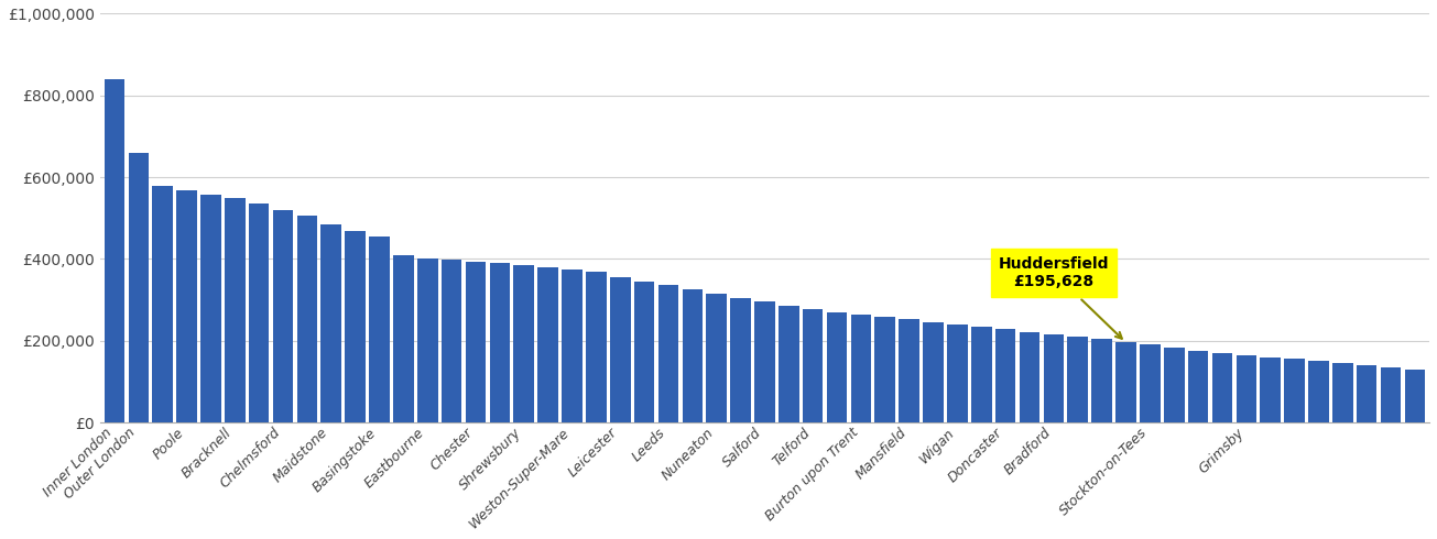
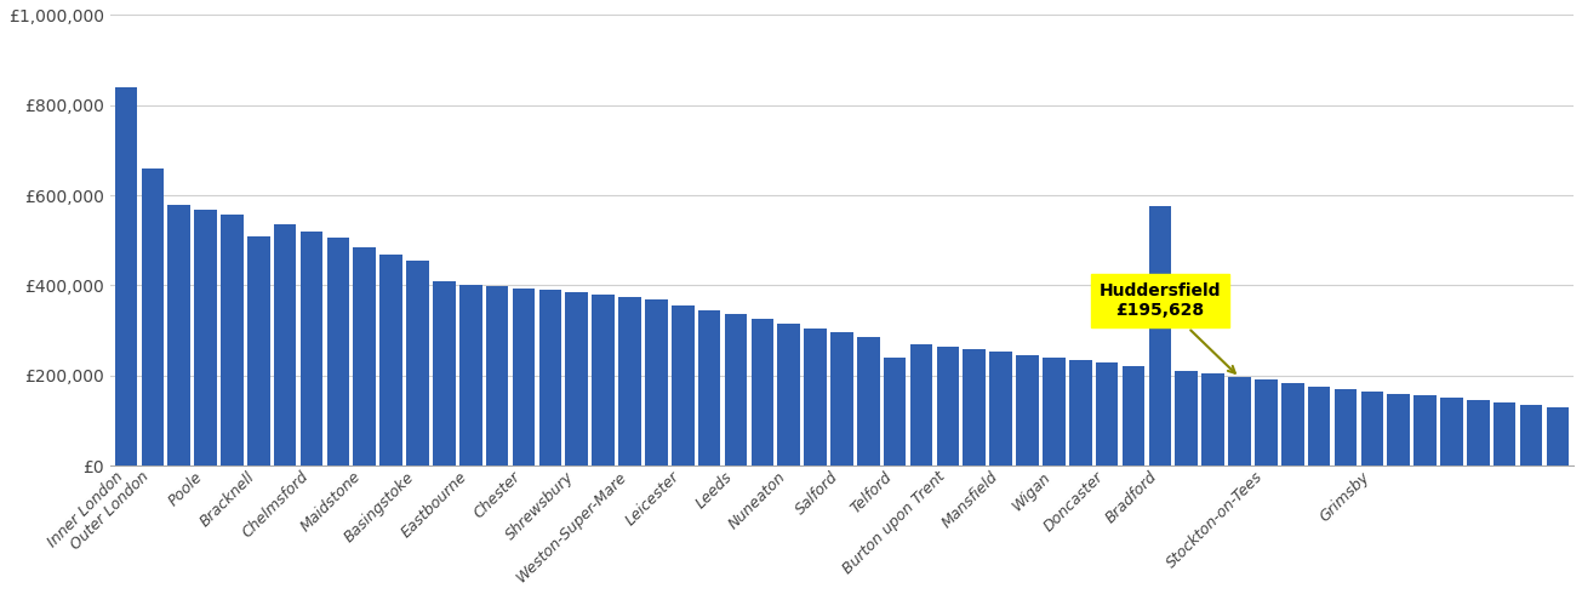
Bracknell: £548,000 -> £510,000
Telford: £278,000 -> £240,000
Bradford: £216,000 -> £575,000
